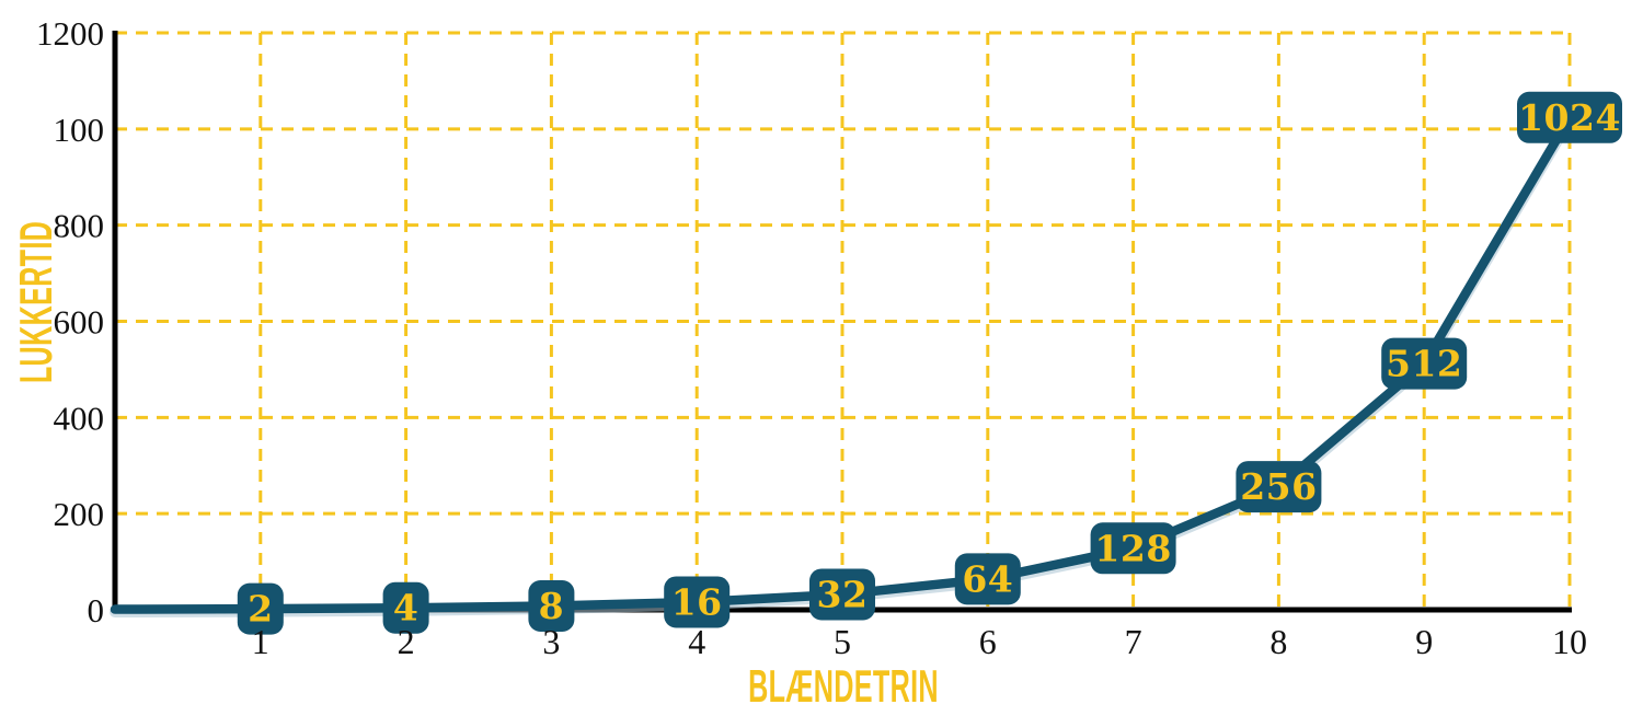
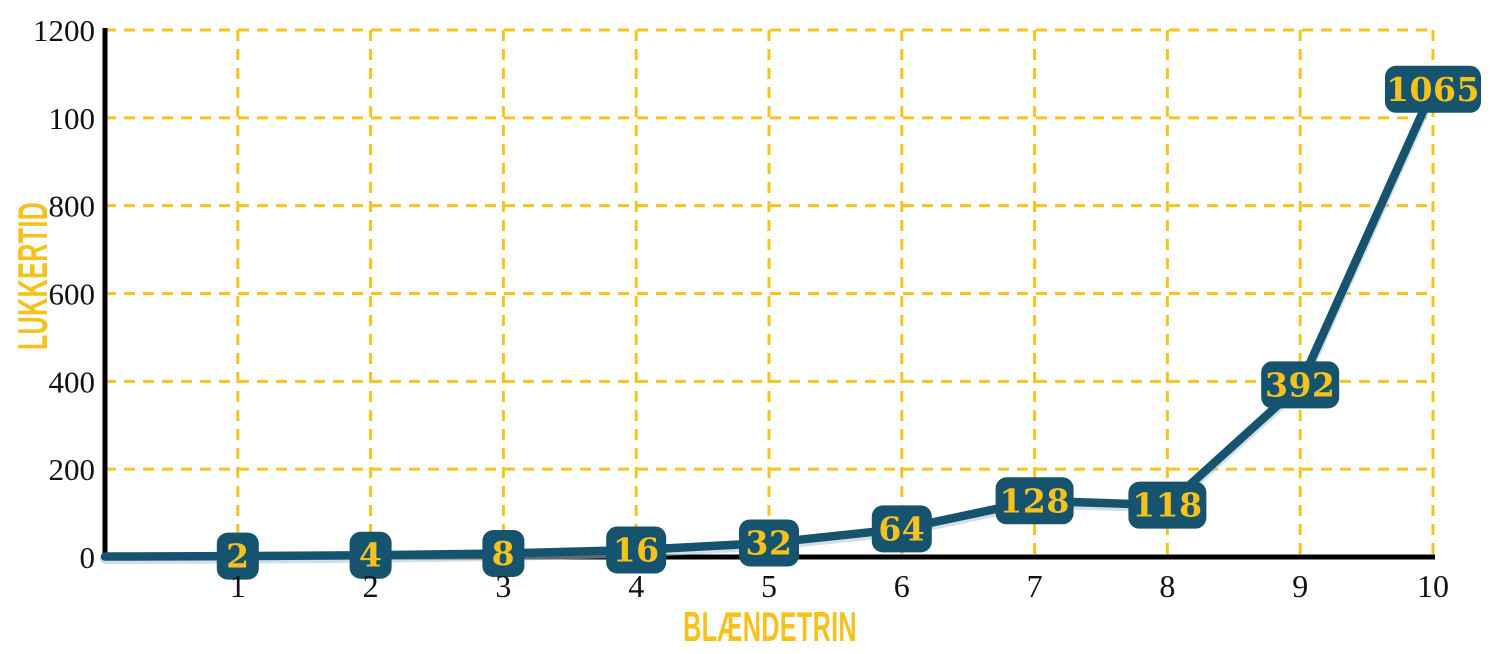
8: 256 -> 118
9: 512 -> 392
10: 1024 -> 1065
